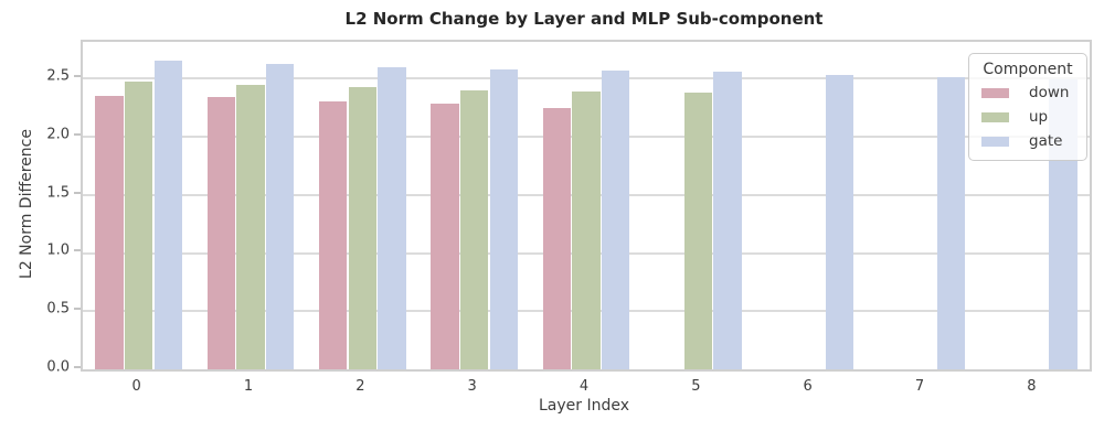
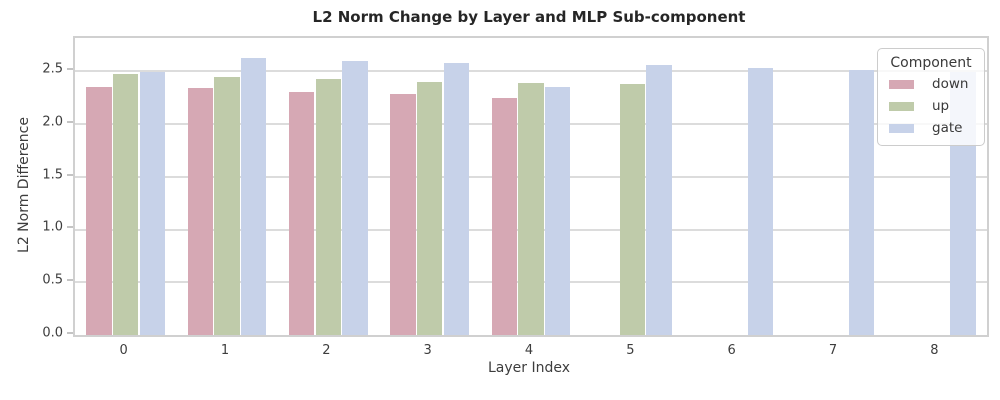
gate/0: 2.65 -> 2.49
gate/4: 2.57 -> 2.35
